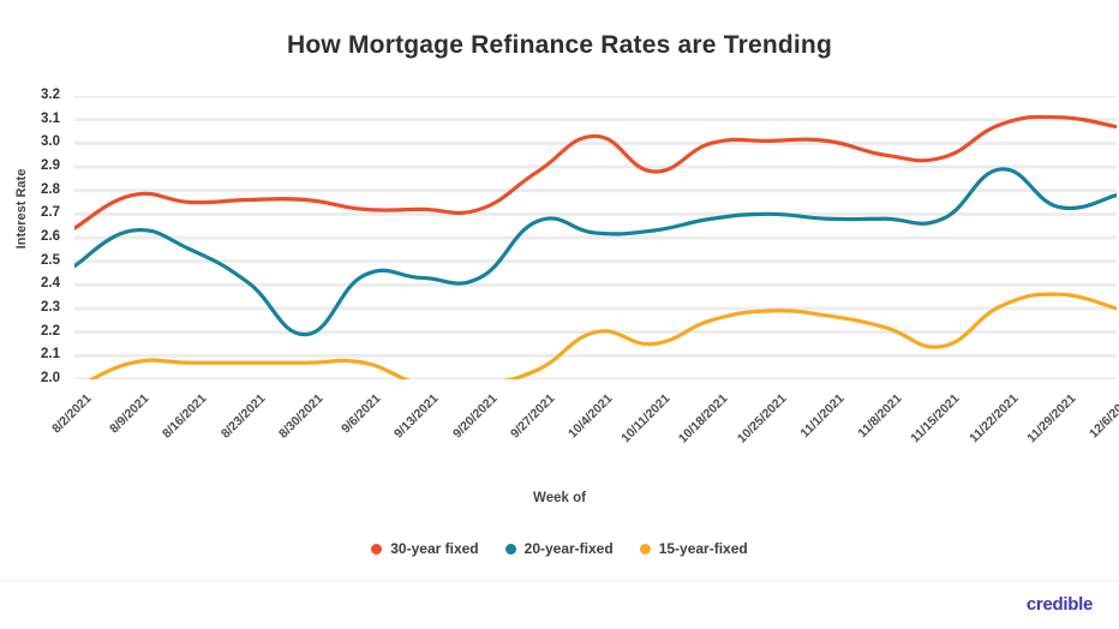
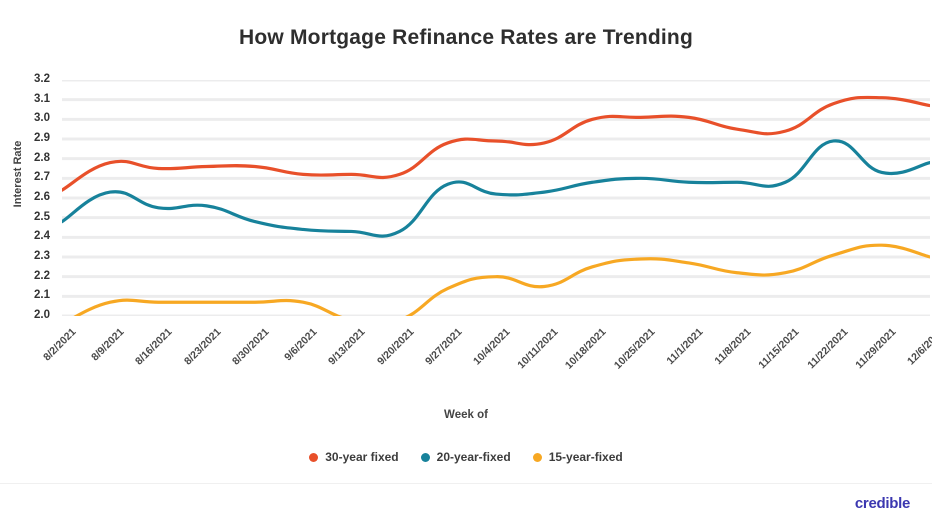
20-year-fixed/8/23/2021: 2.41 -> 2.56
20-year-fixed/8/30/2021: 2.19 -> 2.48
15-year-fixed/9/27/2021: 2.04 -> 2.14
30-year fixed/10/4/2021: 3.03 -> 2.89
15-year-fixed/11/15/2021: 2.14 -> 2.22
